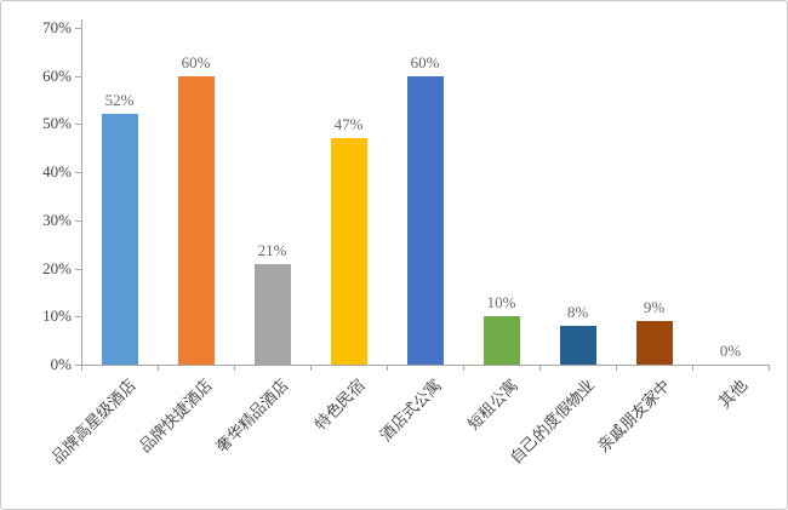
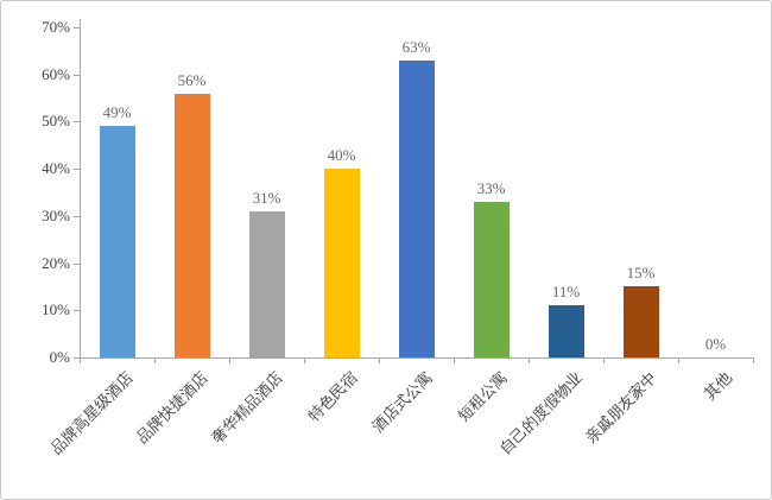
品牌高星级酒店: 52% -> 49%
品牌快捷酒店: 60% -> 56%
奢华精品酒店: 21% -> 31%
特色民宿: 47% -> 40%
酒店式公寓: 60% -> 63%
短租公寓: 10% -> 33%
自己的度假物业: 8% -> 11%
亲戚朋友家中: 9% -> 15%
